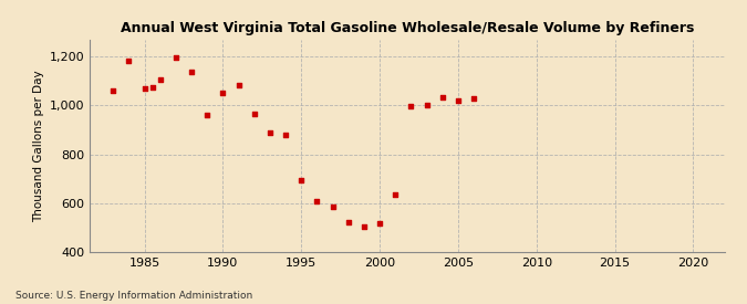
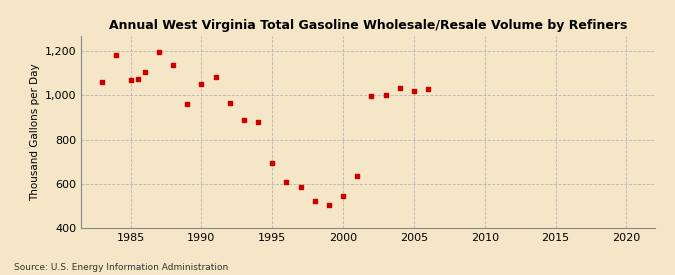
2000: 520 -> 548
